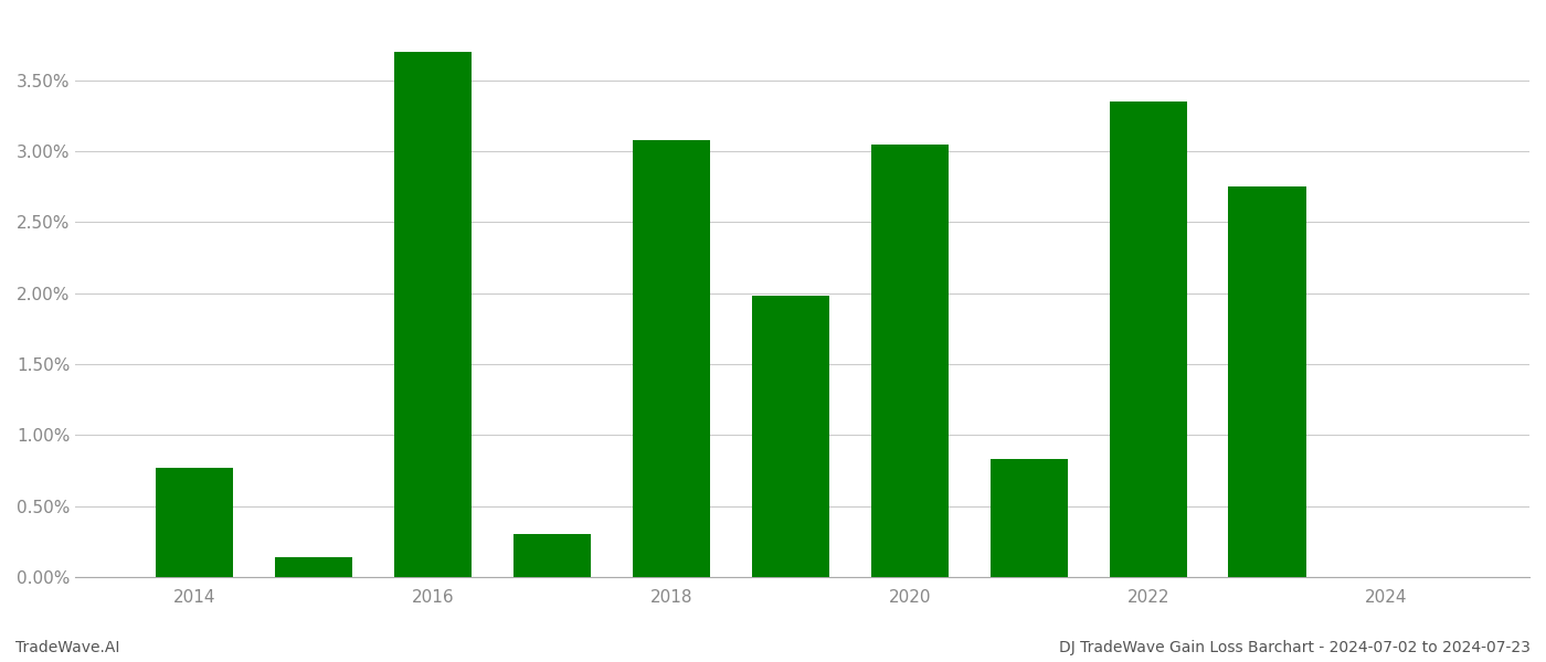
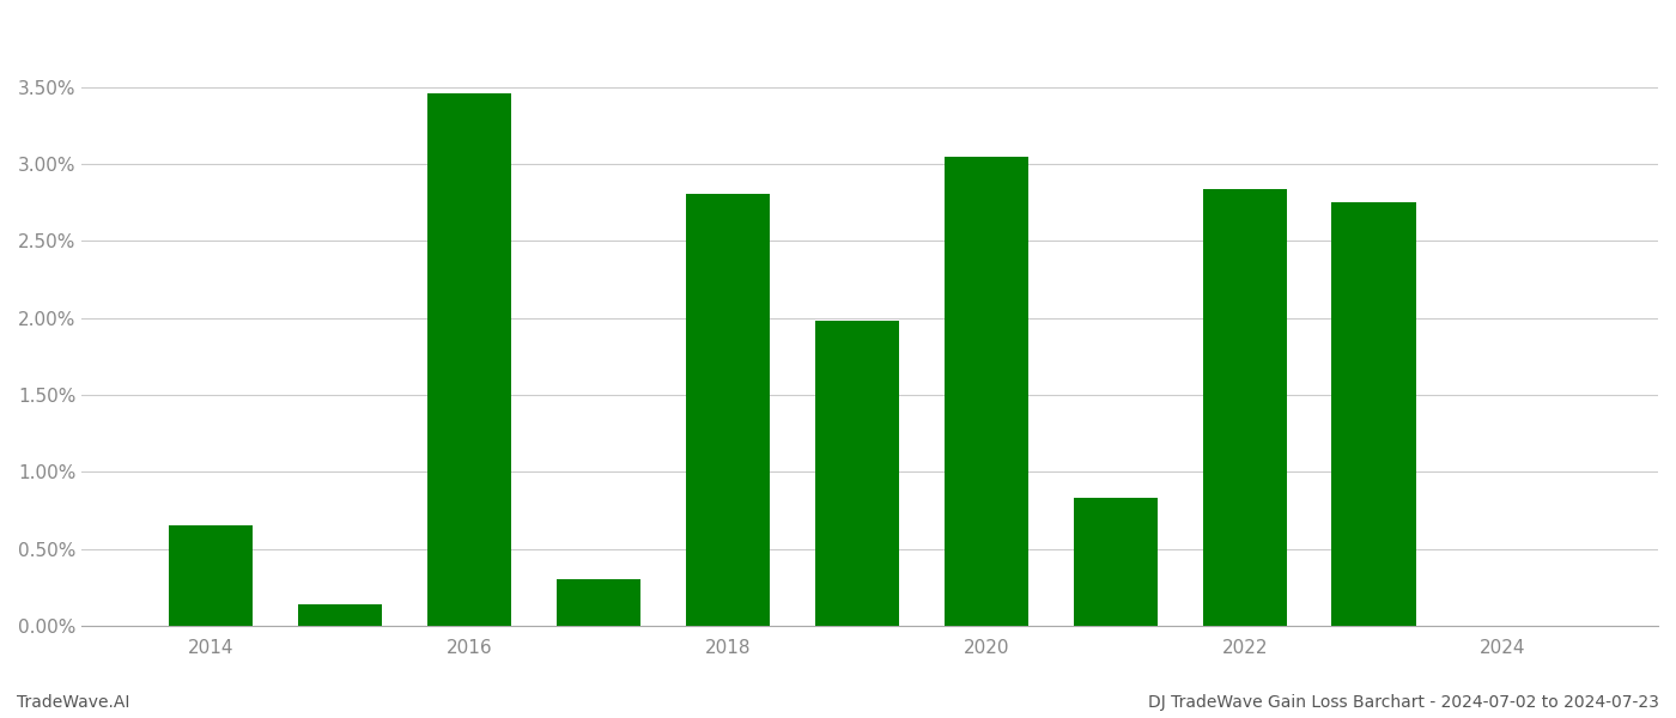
2014: 0.77% -> 0.65%
2016: 3.70% -> 3.46%
2018: 3.08% -> 2.81%
2022: 3.35% -> 2.84%
